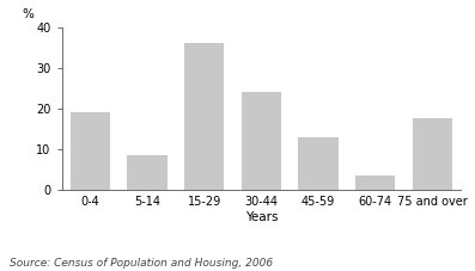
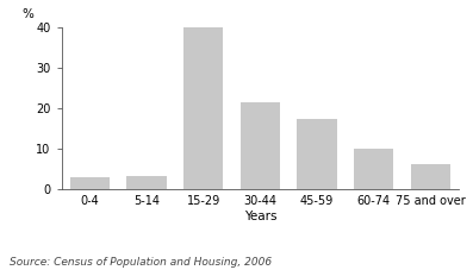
0-4: 19.0 -> 3.0
5-14: 8.5 -> 3.2
15-29: 36.0 -> 40.0
30-44: 24.0 -> 21.3
45-59: 13.0 -> 17.2
60-74: 3.5 -> 10.0
75 and over: 17.5 -> 6.0
